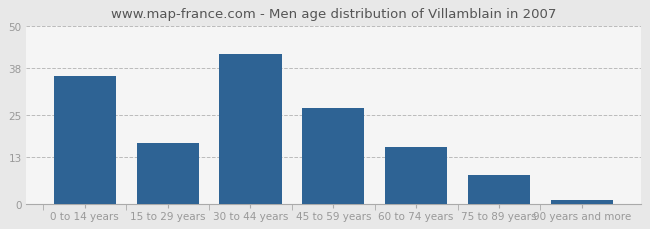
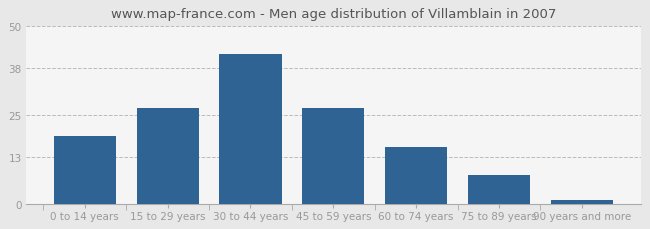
0 to 14 years: 36 -> 19
15 to 29 years: 17 -> 27
